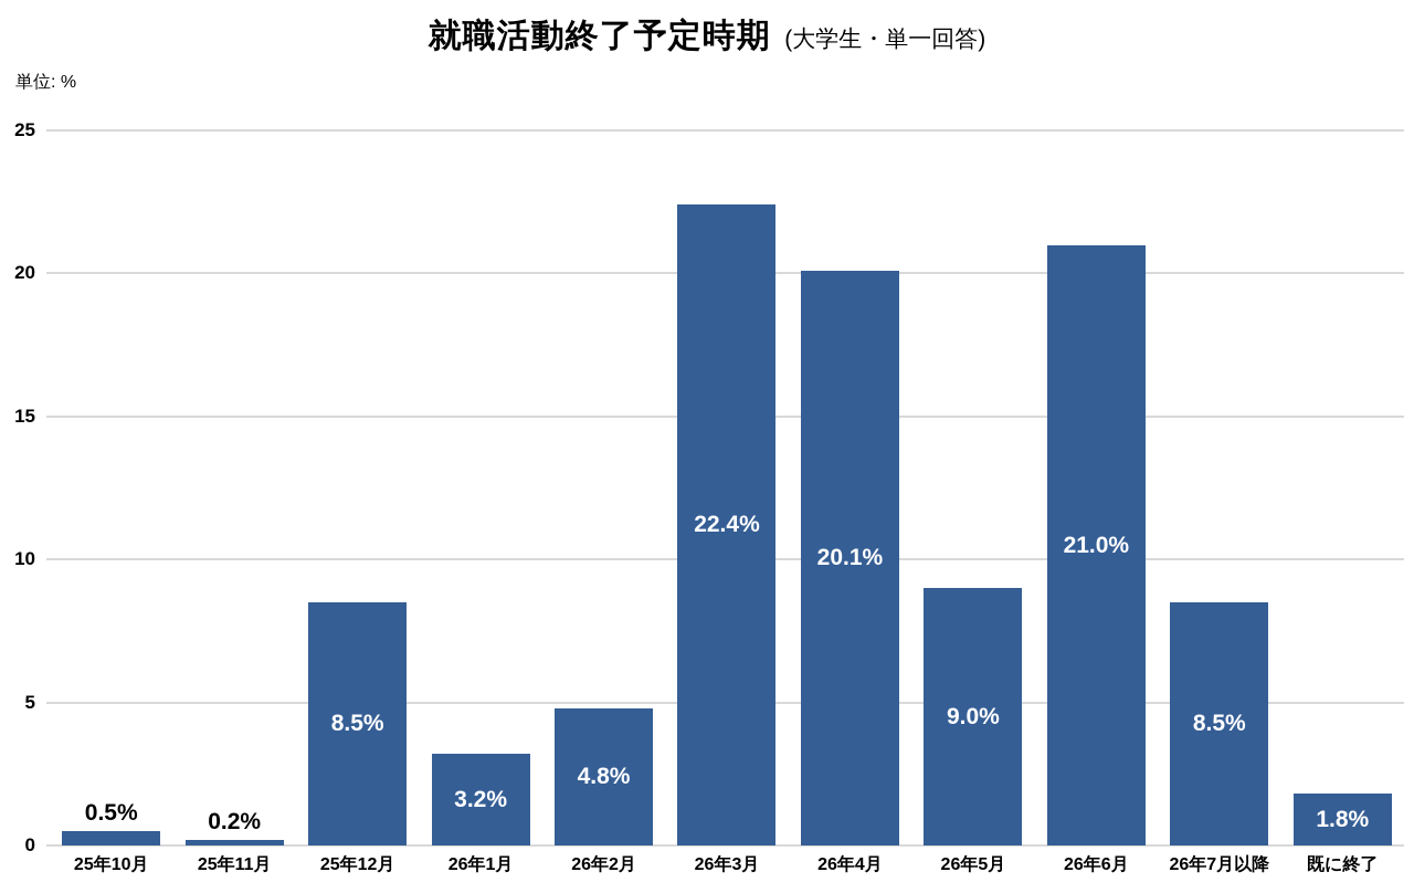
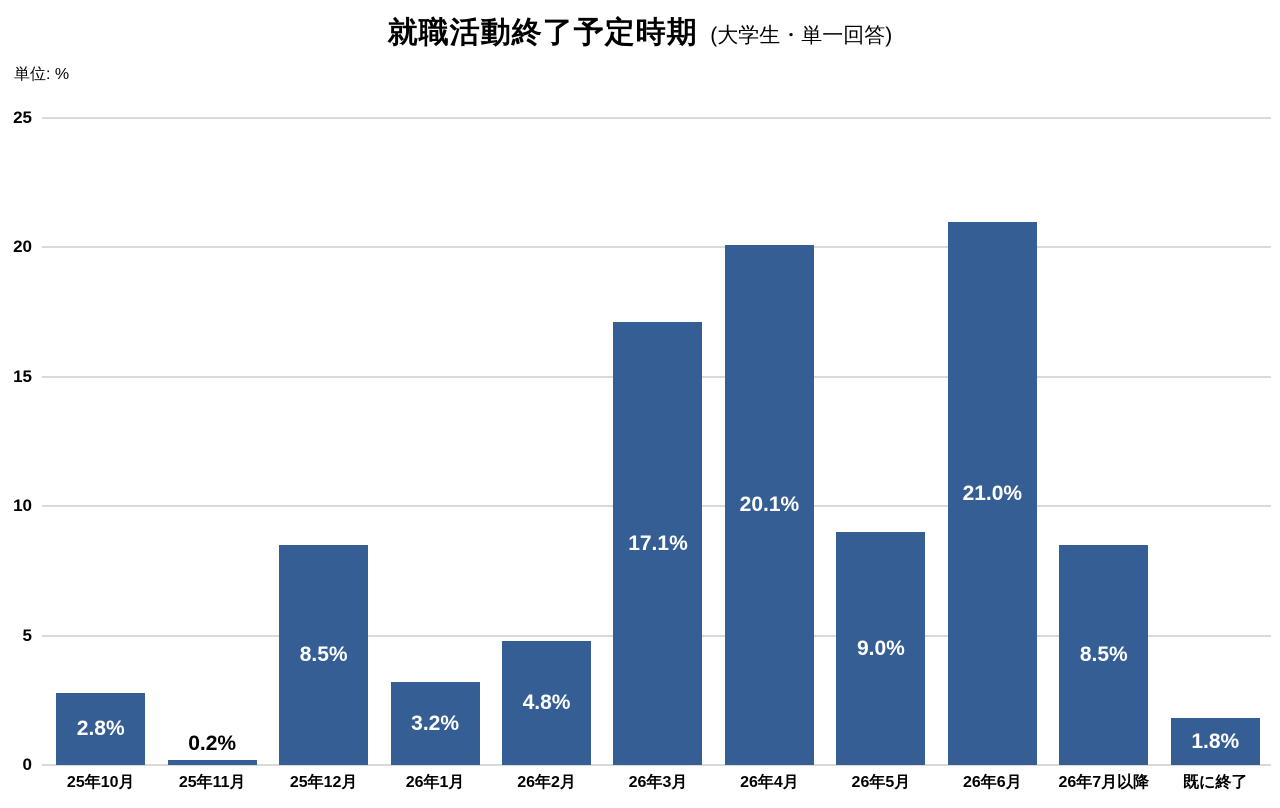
25年10月: 0.5% -> 2.8%
26年3月: 22.4% -> 17.1%
